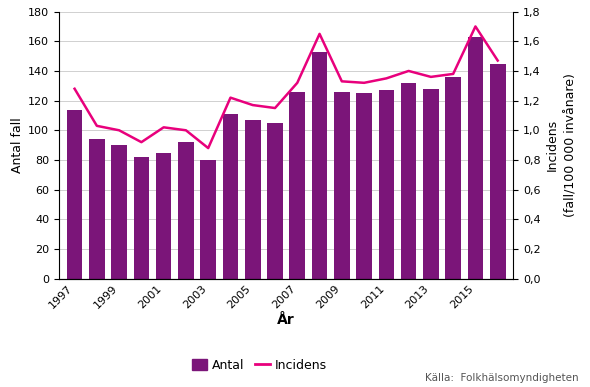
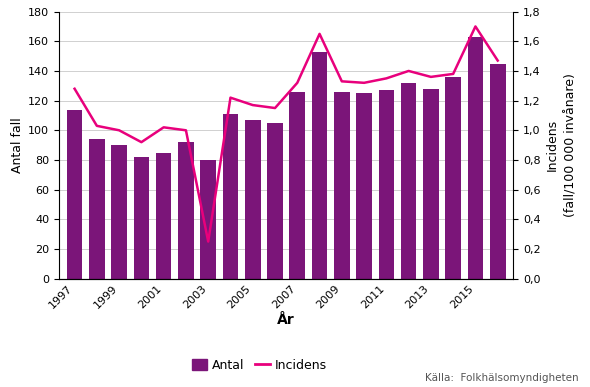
Incidens/2003: 0,88 -> 0,25
